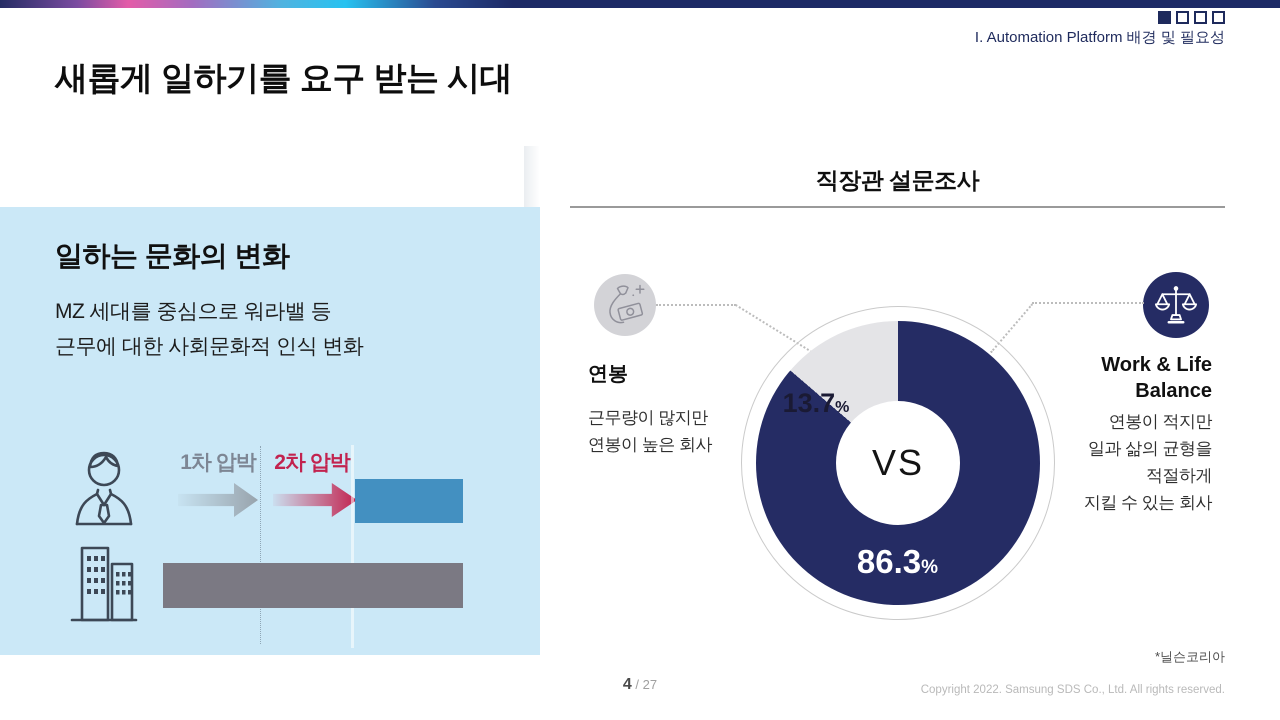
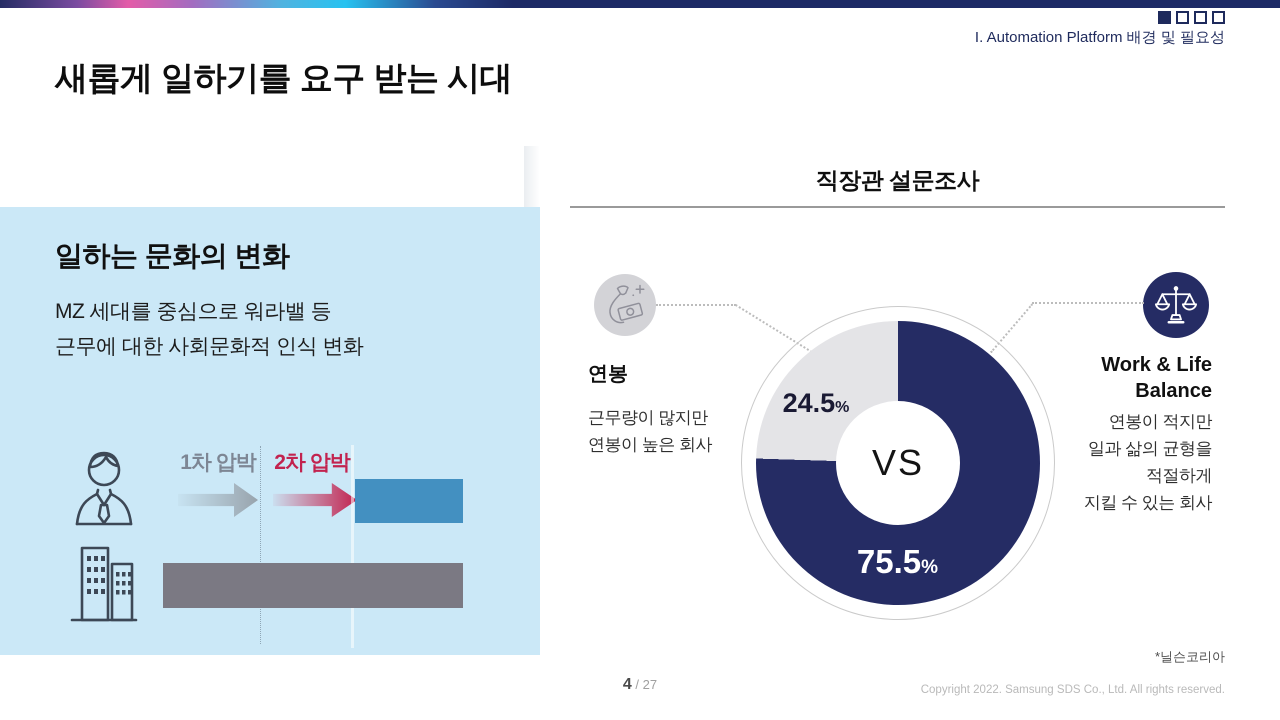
Work & Life Balance: 86.3 -> 75.5
연봉: 13.7 -> 24.5
